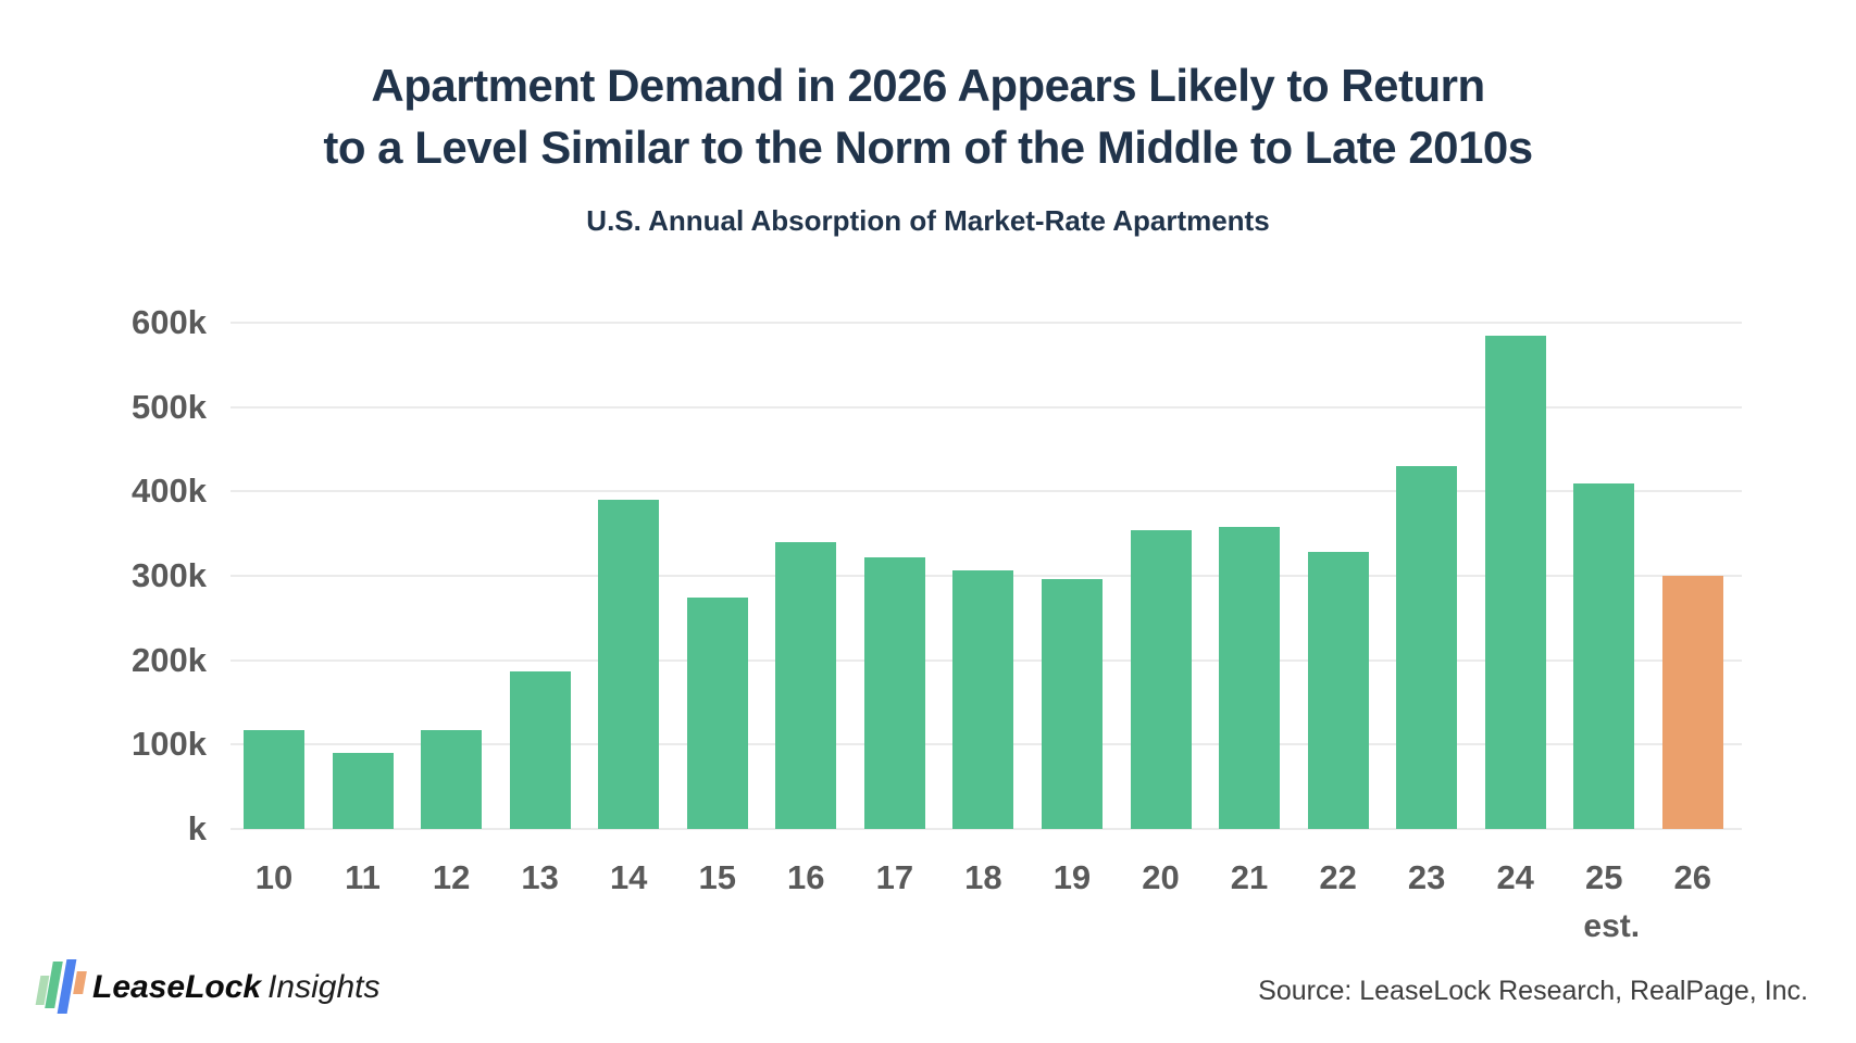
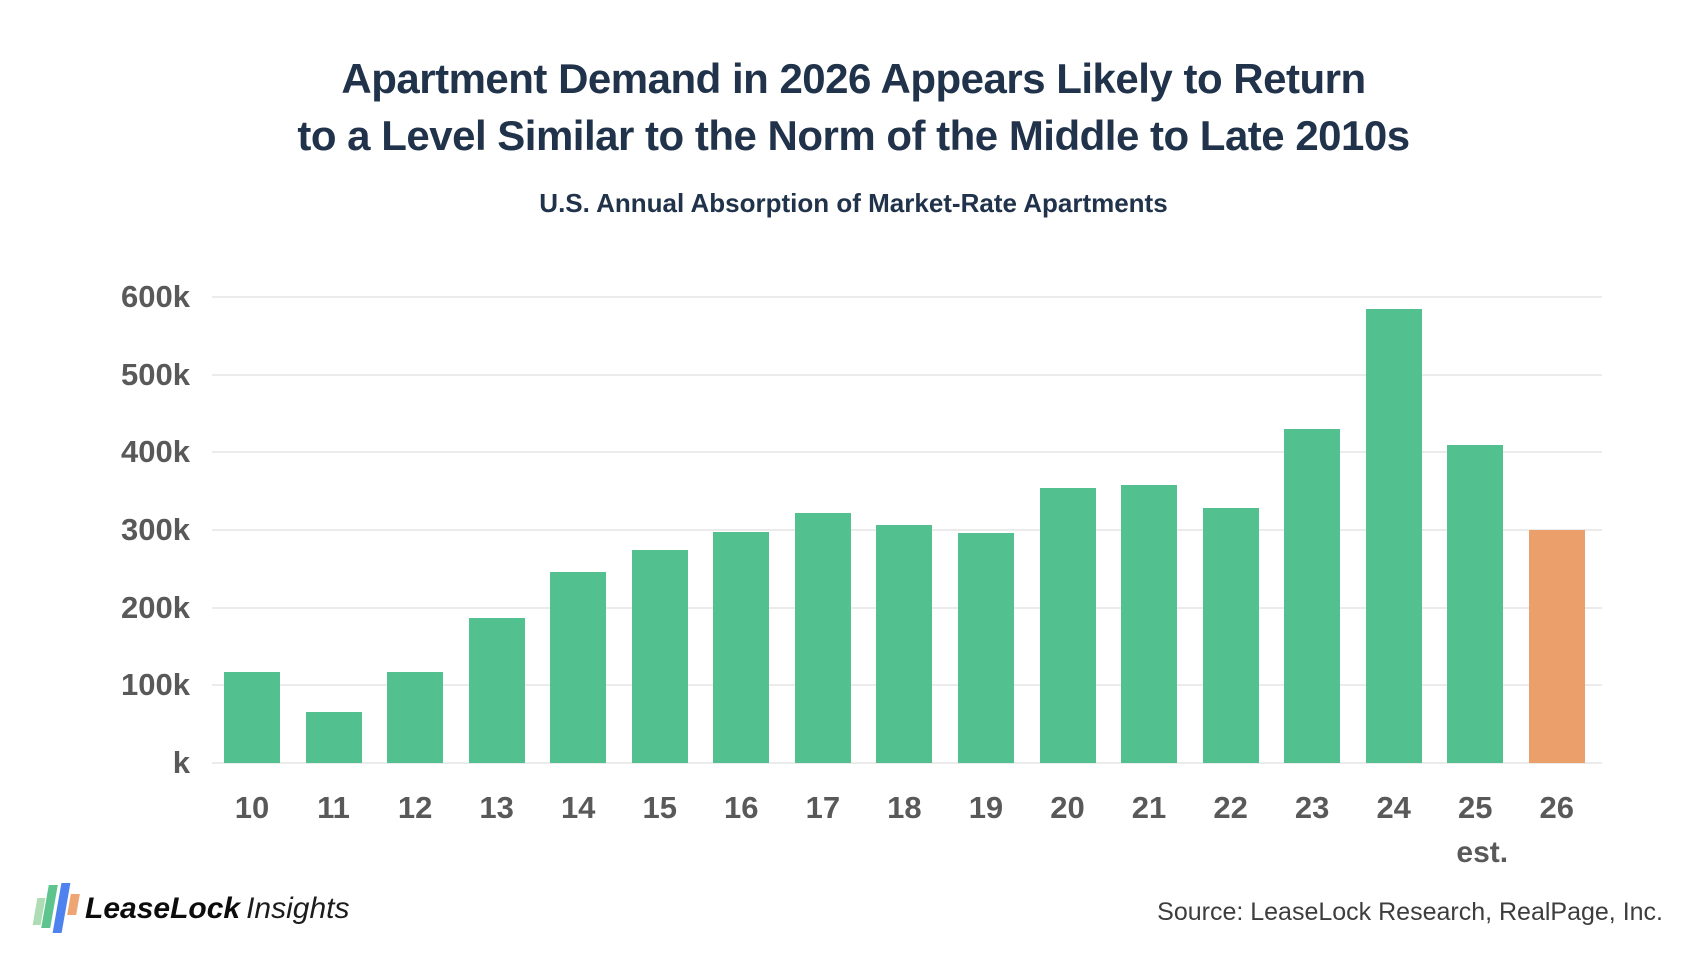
11: 90k -> 70k
14: 390k -> 250k
16: 340k -> 300k
